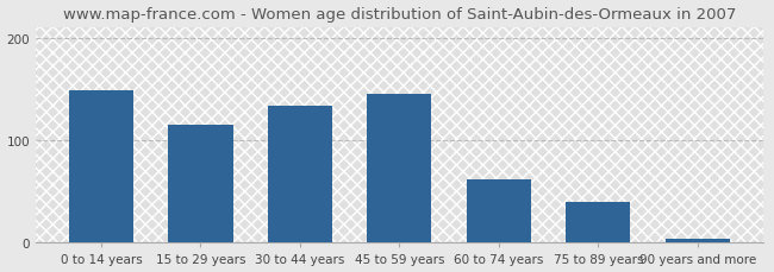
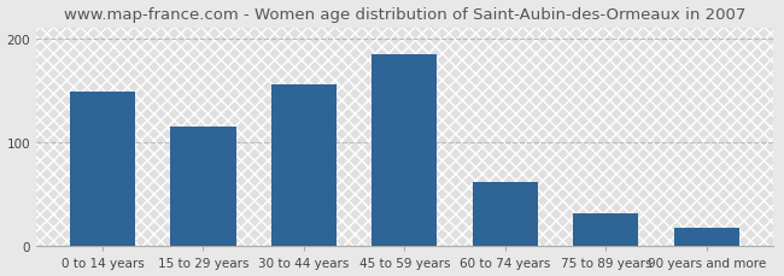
30 to 44 years: 133 -> 156
45 to 59 years: 145 -> 184
75 to 89 years: 40 -> 32
90 years and more: 4 -> 18
